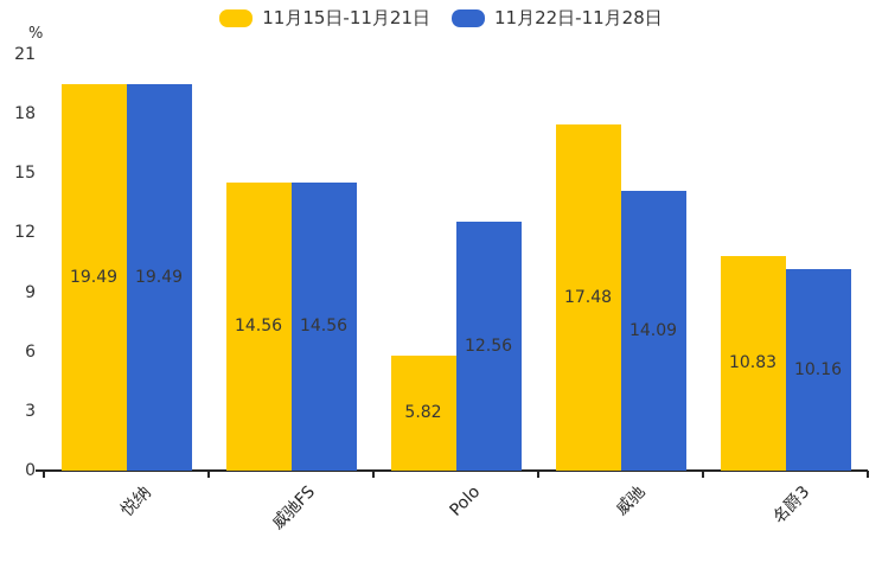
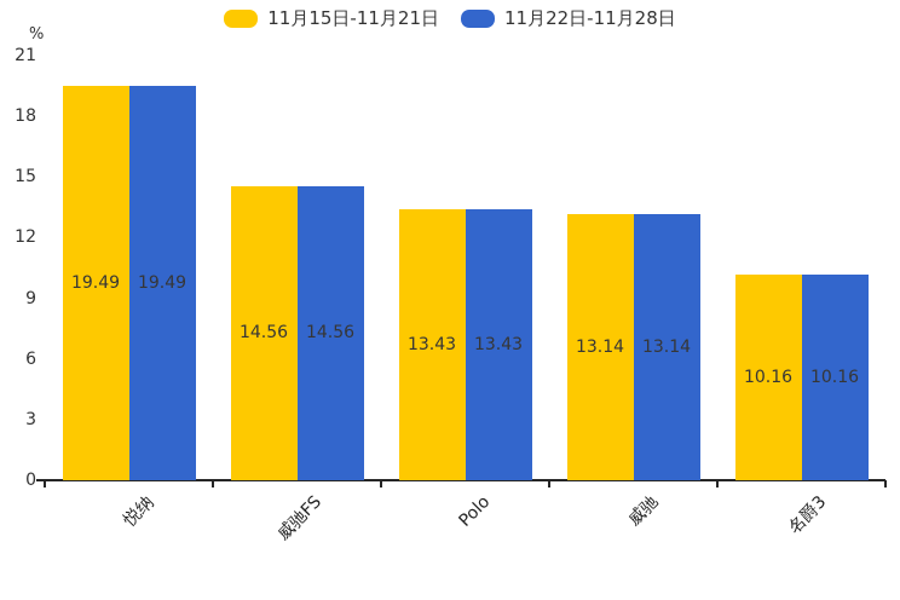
11月15日-11月21日/Polo: 5.82 -> 13.43
11月22日-11月28日/Polo: 12.56 -> 13.43
11月15日-11月21日/威驰: 17.48 -> 13.14
11月22日-11月28日/威驰: 14.09 -> 13.14
11月15日-11月21日/名爵3: 10.83 -> 10.16
